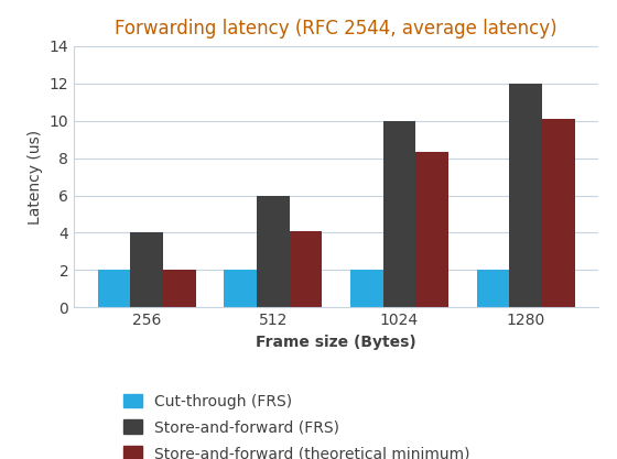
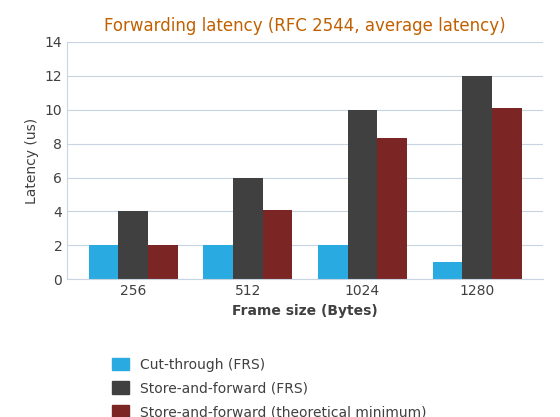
Cut-through (FRS)/1280: 2 -> 1
